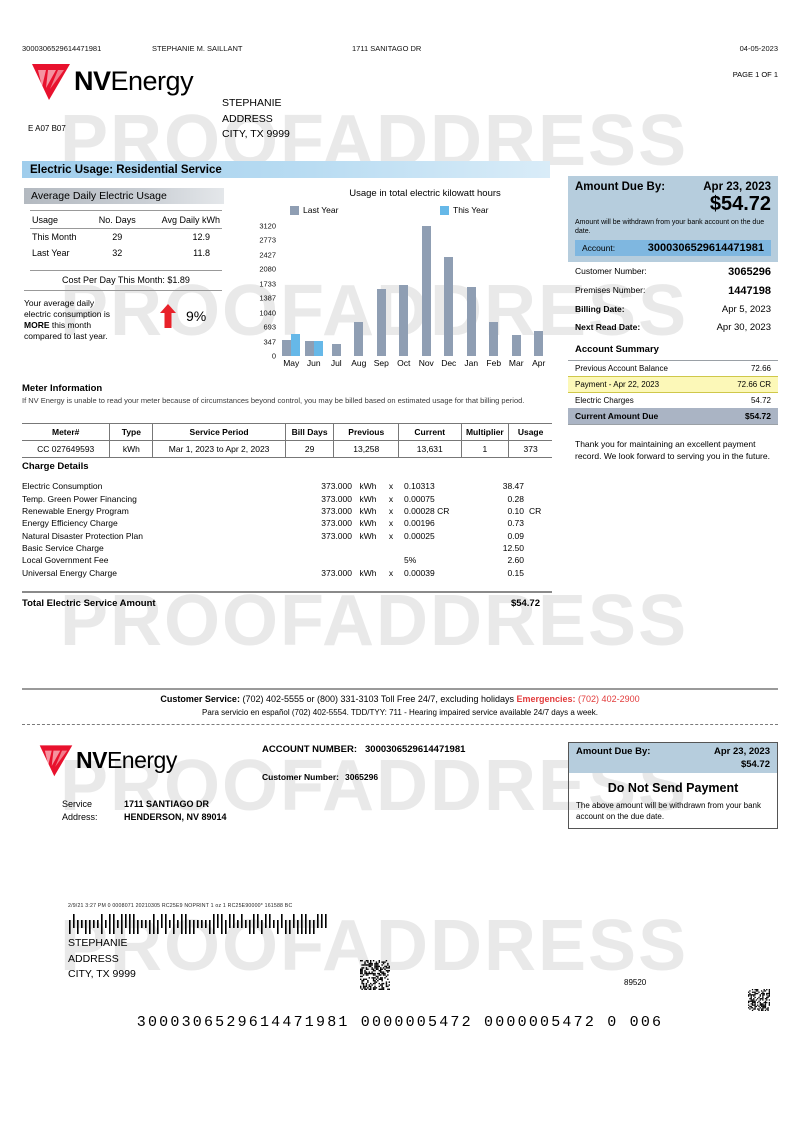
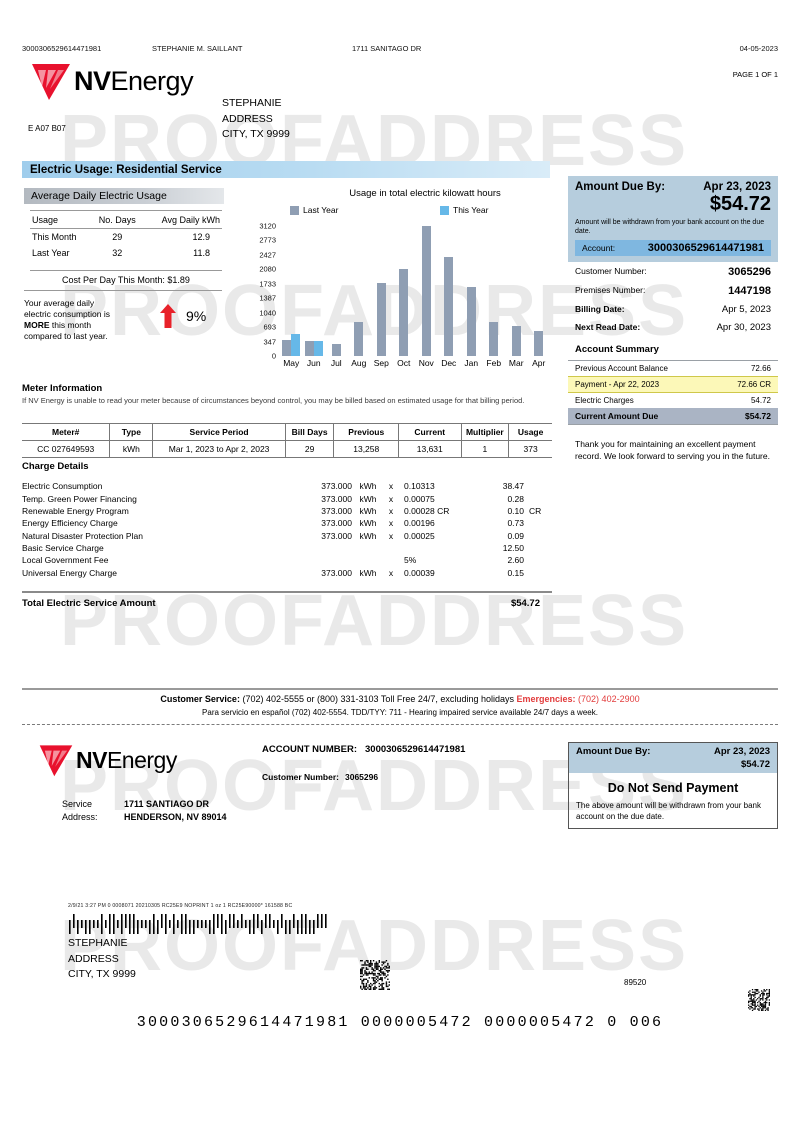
Last Year/Sep: 1600 -> 1800
Last Year/Oct: 1700 -> 2100
Last Year/Mar: 500 -> 700
